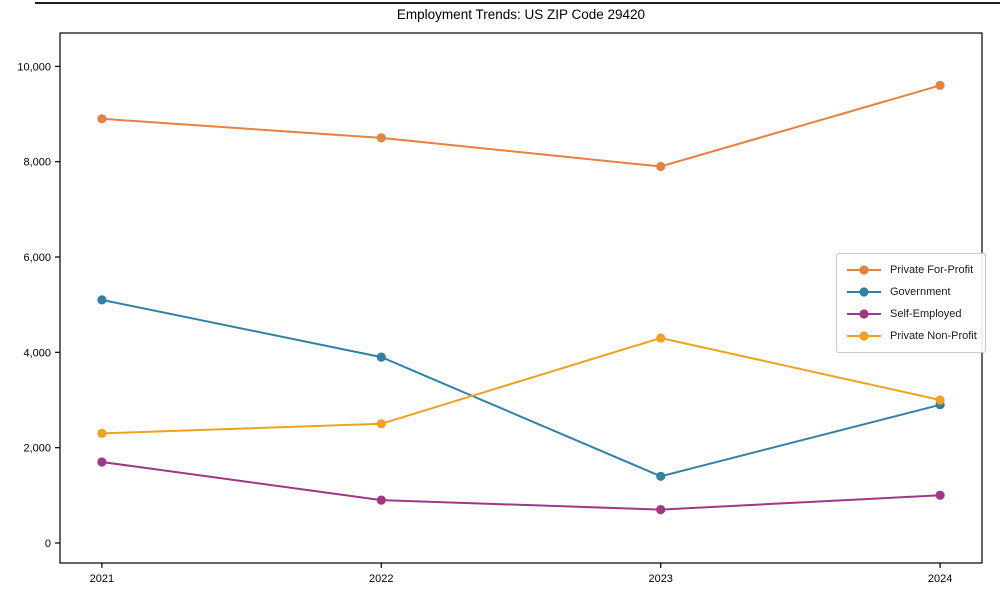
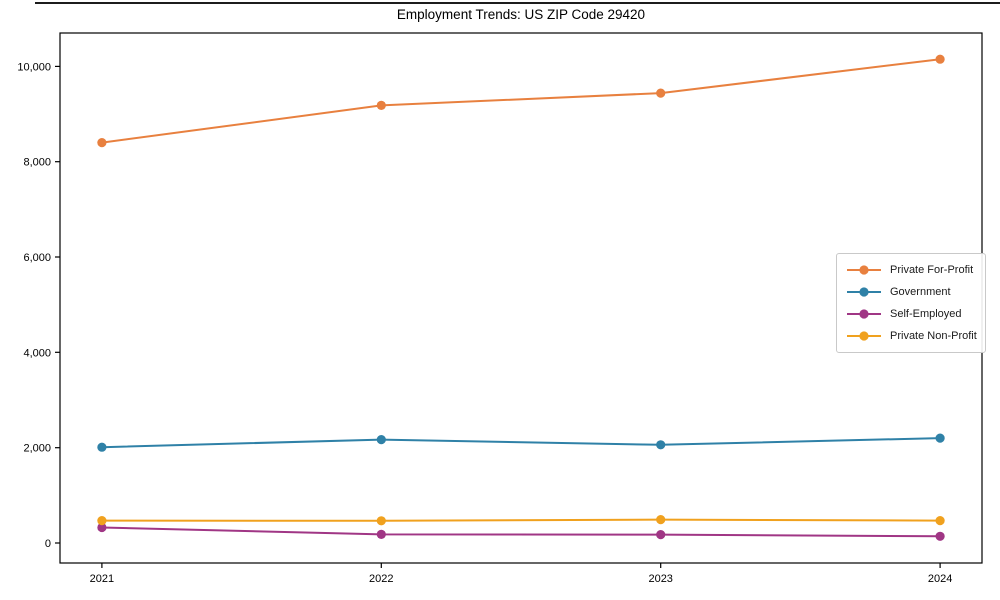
Private For-Profit/2021: 8900 -> 8400
Government/2021: 5100 -> 2000
Self-Employed/2021: 1700 -> 300
Private Non-Profit/2021: 2300 -> 500
Private For-Profit/2022: 8500 -> 9200
Government/2022: 3900 -> 2200
Self-Employed/2022: 900 -> 200
Private Non-Profit/2022: 2500 -> 500
Private For-Profit/2023: 7900 -> 9400
Government/2023: 1400 -> 2100
Self-Employed/2023: 700 -> 200
Private Non-Profit/2023: 4300 -> 500
Private For-Profit/2024: 9600 -> 10200
Government/2024: 2900 -> 2200
Self-Employed/2024: 1000 -> 100
Private Non-Profit/2024: 3000 -> 500
